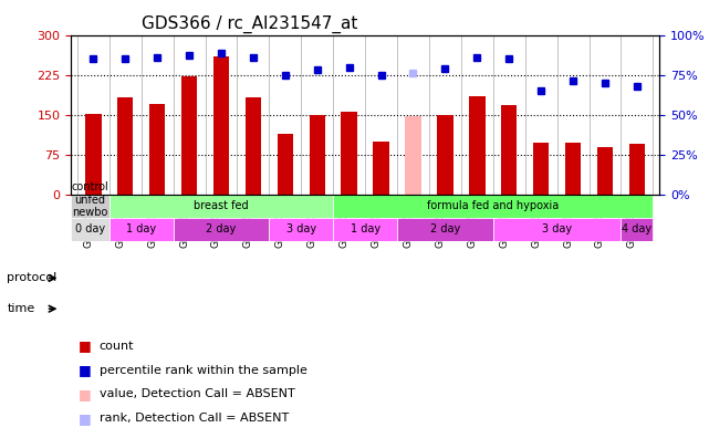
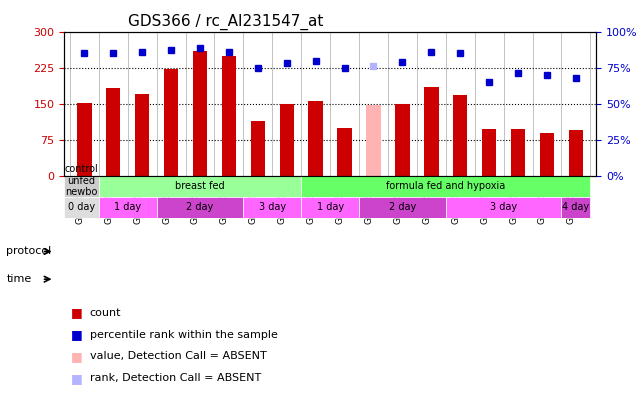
GSM7606: 183 -> 250
